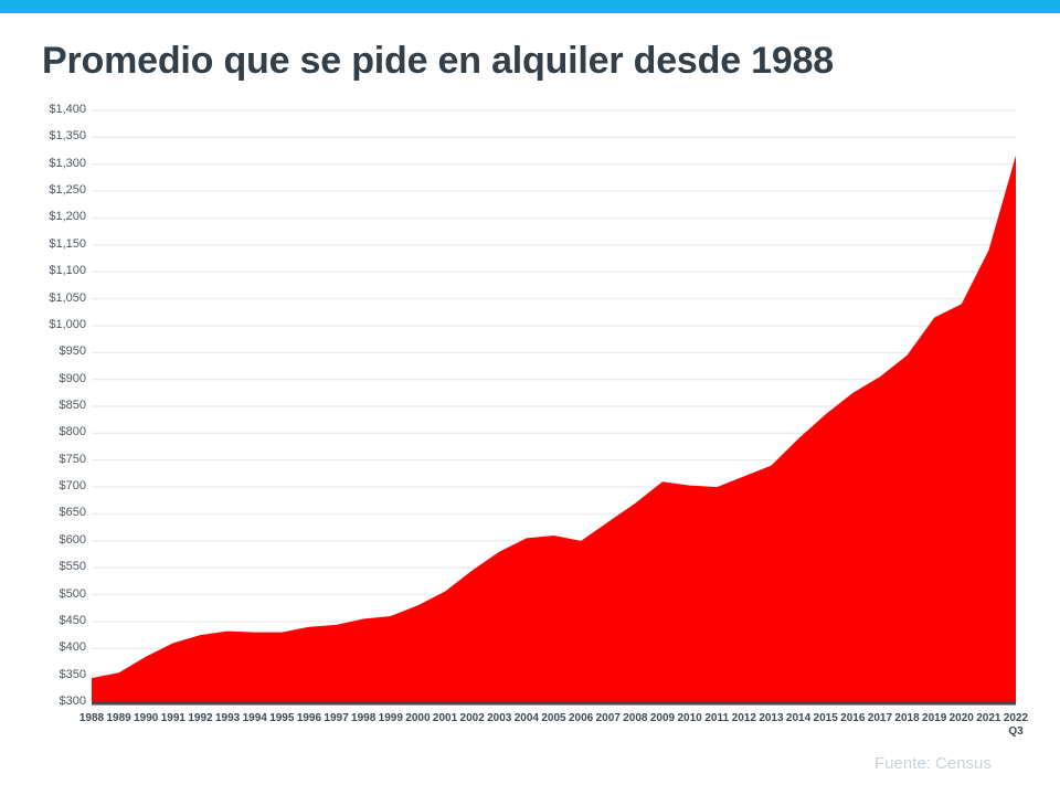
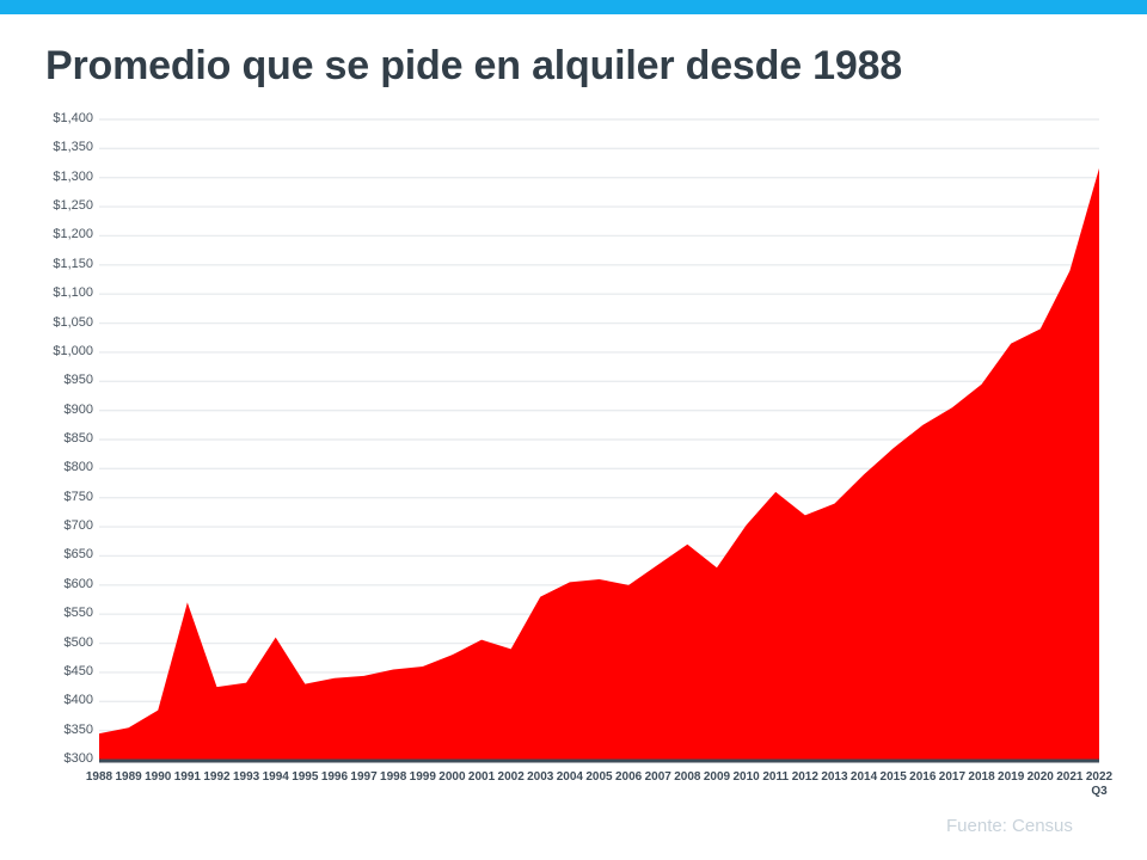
1991: $410 -> $570
1994: $430 -> $510
2002: $540 -> $490
2009: $710 -> $630
2011: $700 -> $760
